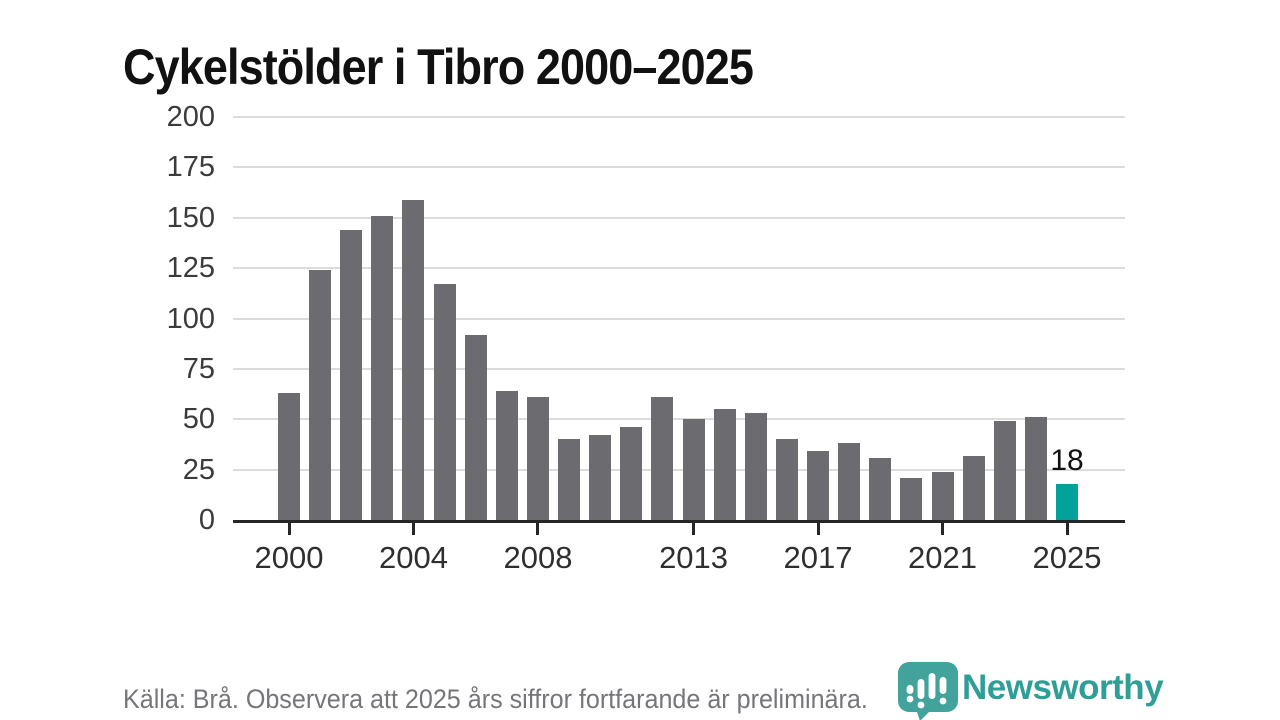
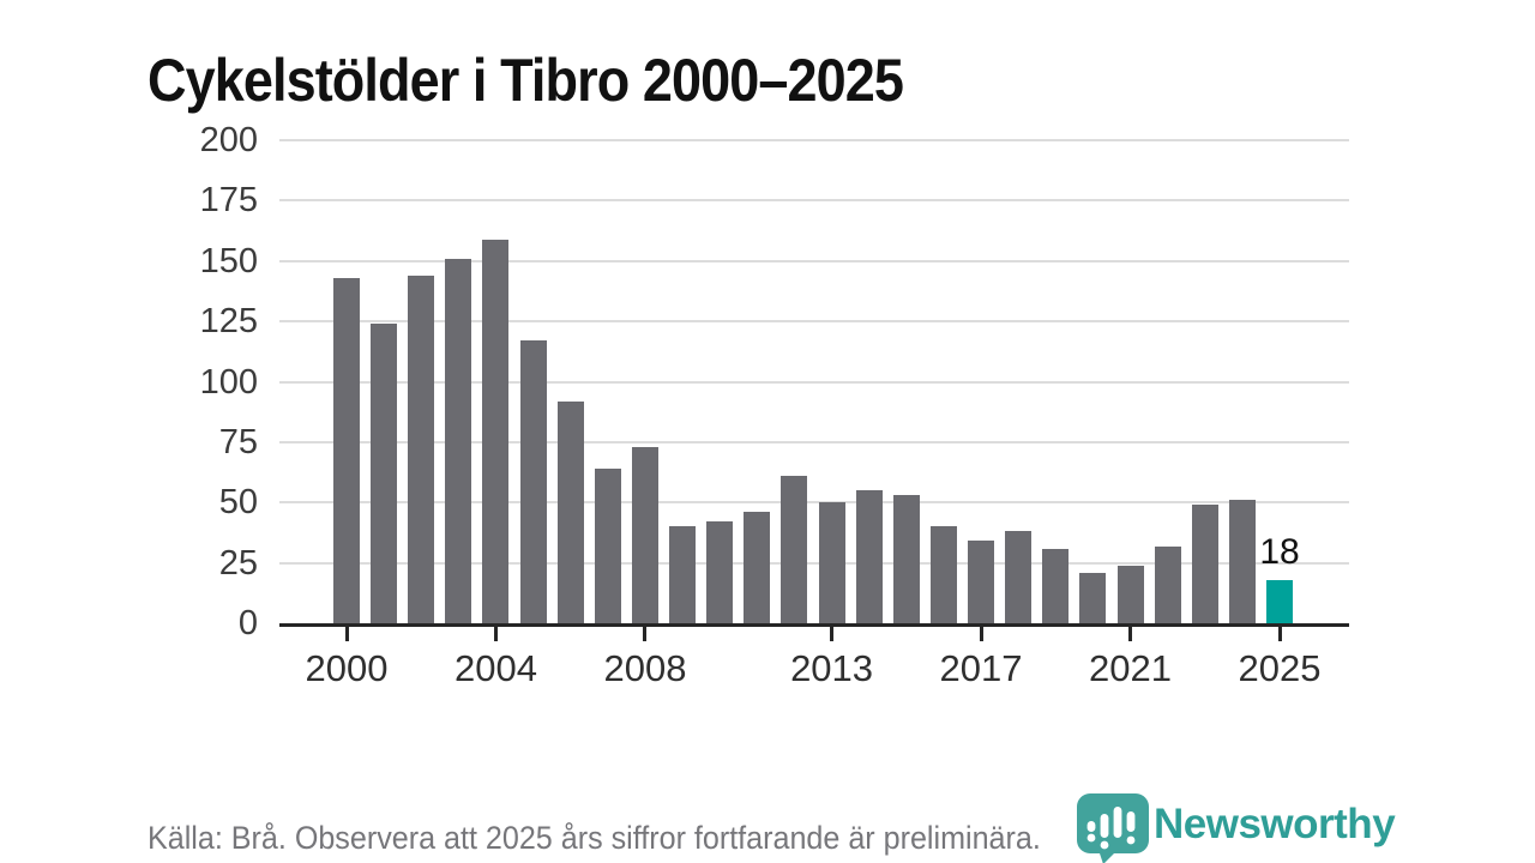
2000: 63 -> 143
2008: 61 -> 73
